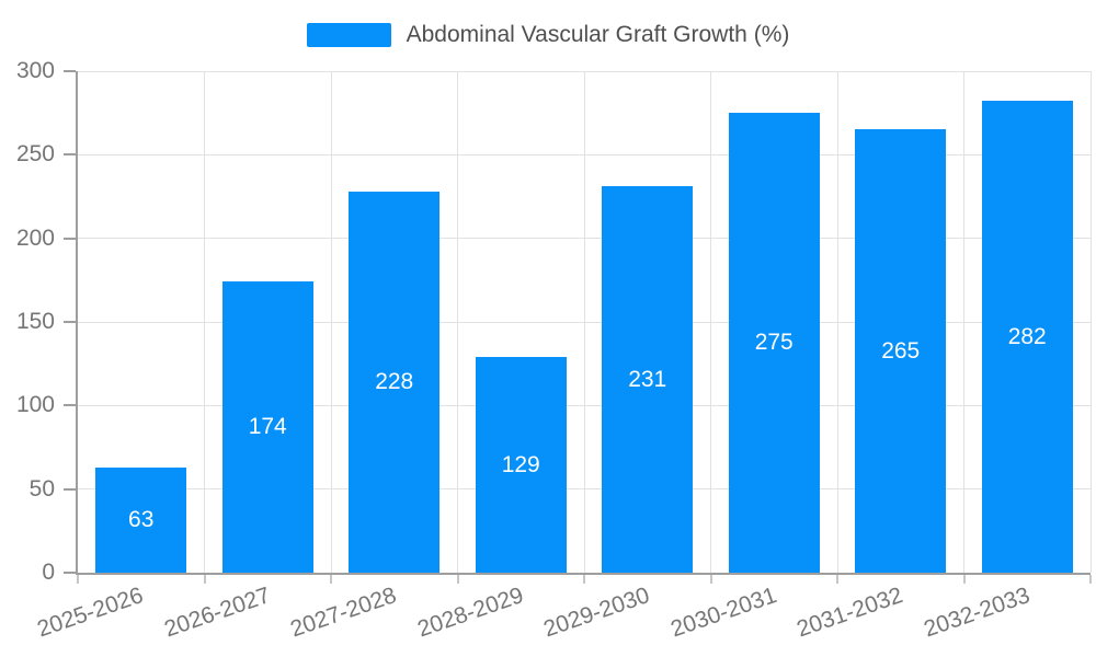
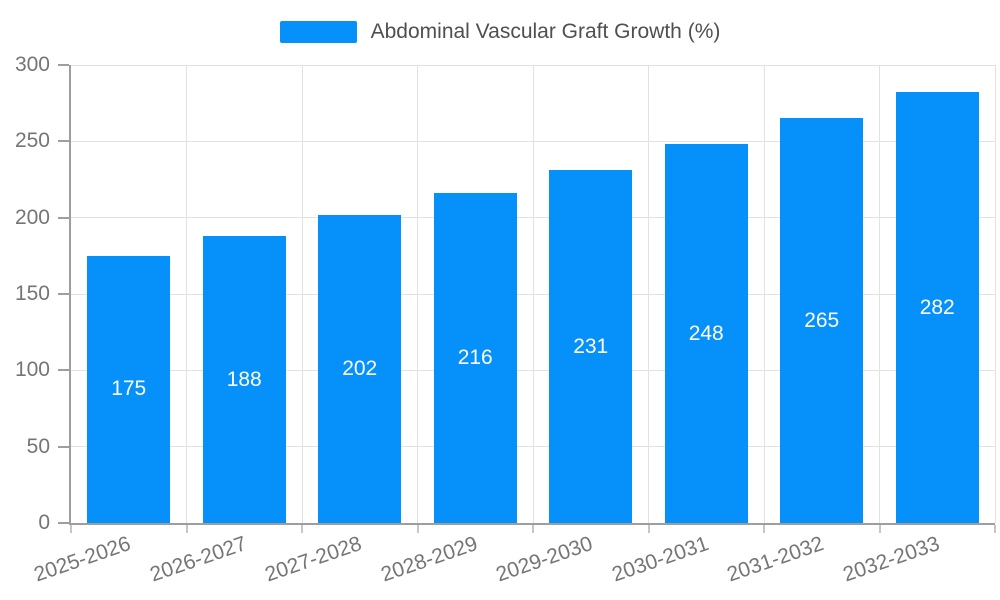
2025-2026: 63 -> 175
2026-2027: 174 -> 188
2027-2028: 228 -> 202
2028-2029: 129 -> 216
2030-2031: 275 -> 248
